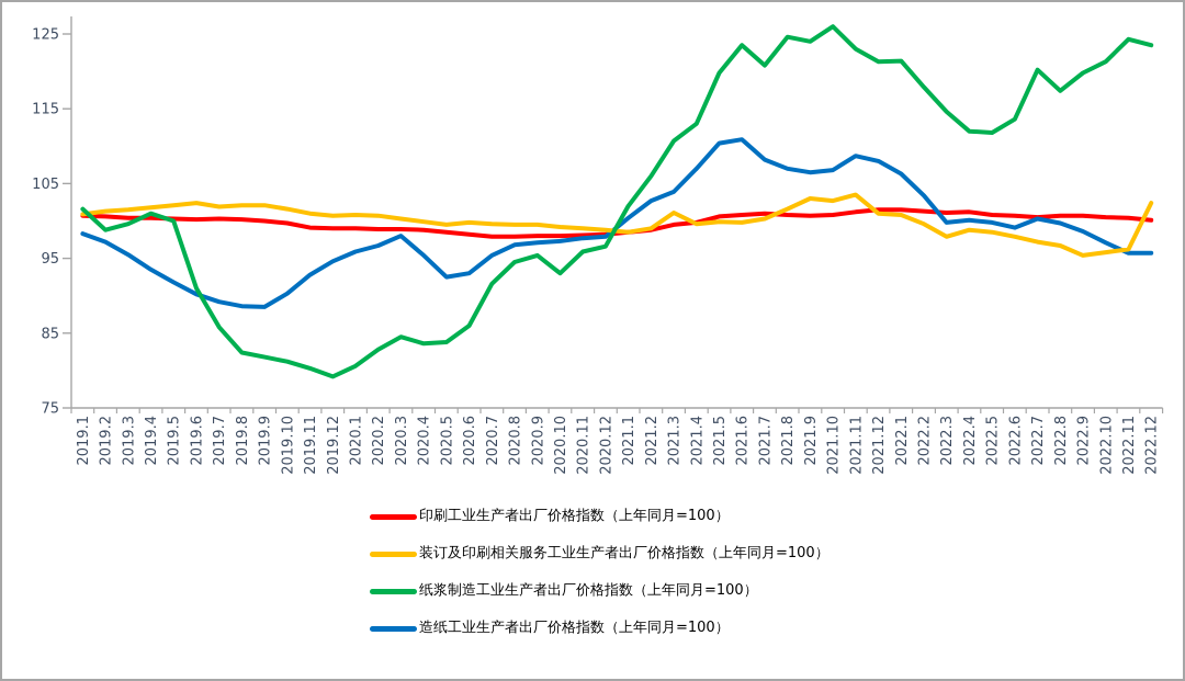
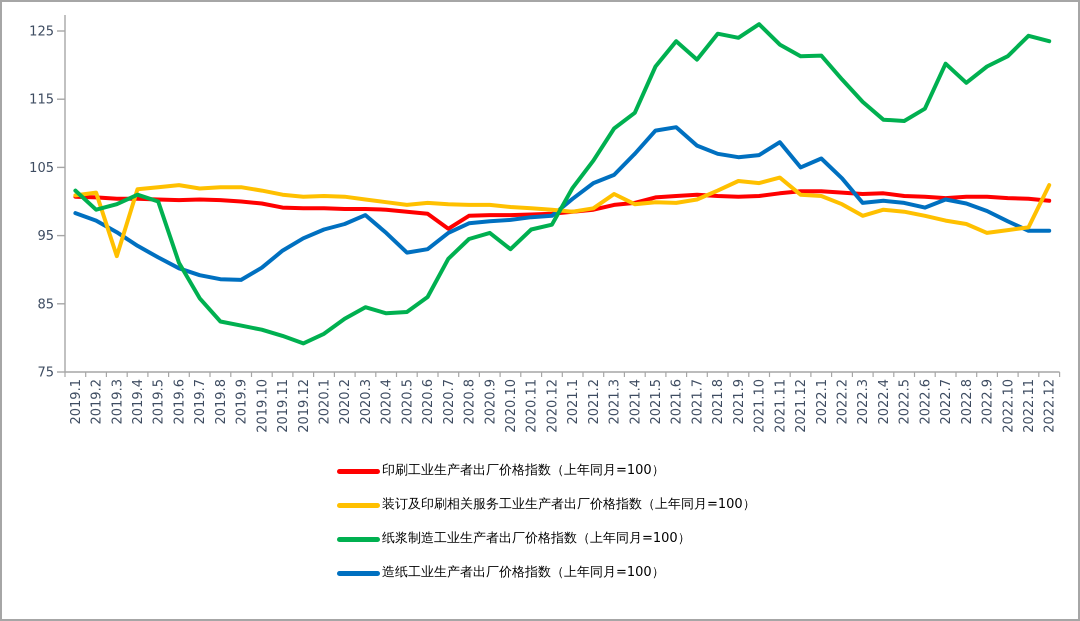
装订及印刷相关服务工业生产者出厂价格指数（上年同月=100）/2019.3: 102 -> 92
印刷工业生产者出厂价格指数（上年同月=100）/2020.7: 98 -> 96
造纸工业生产者出厂价格指数（上年同月=100）/2021.12: 108 -> 105
